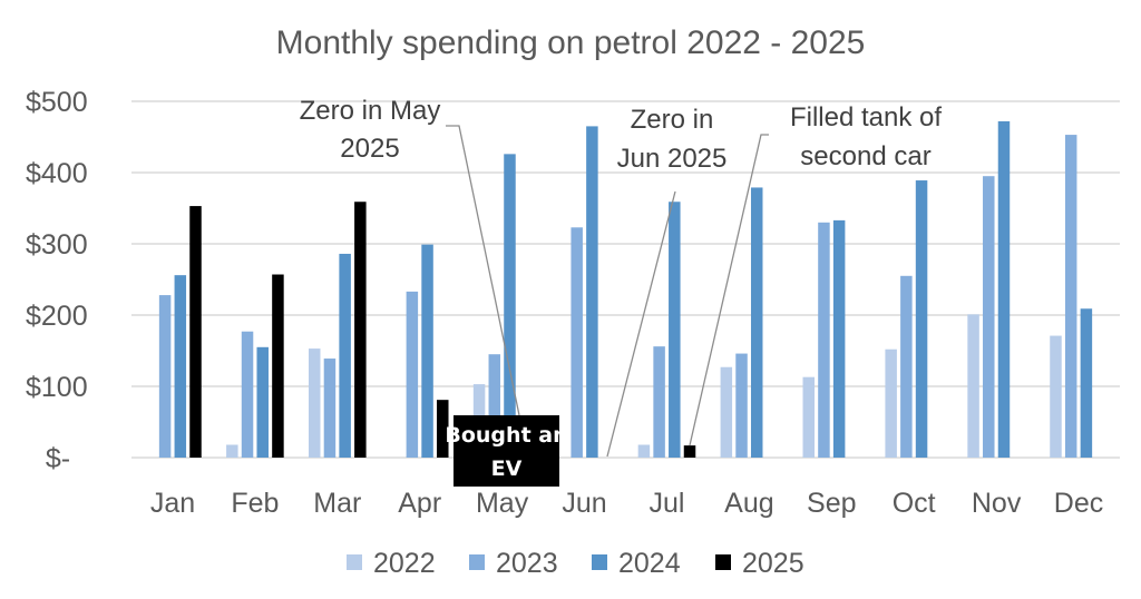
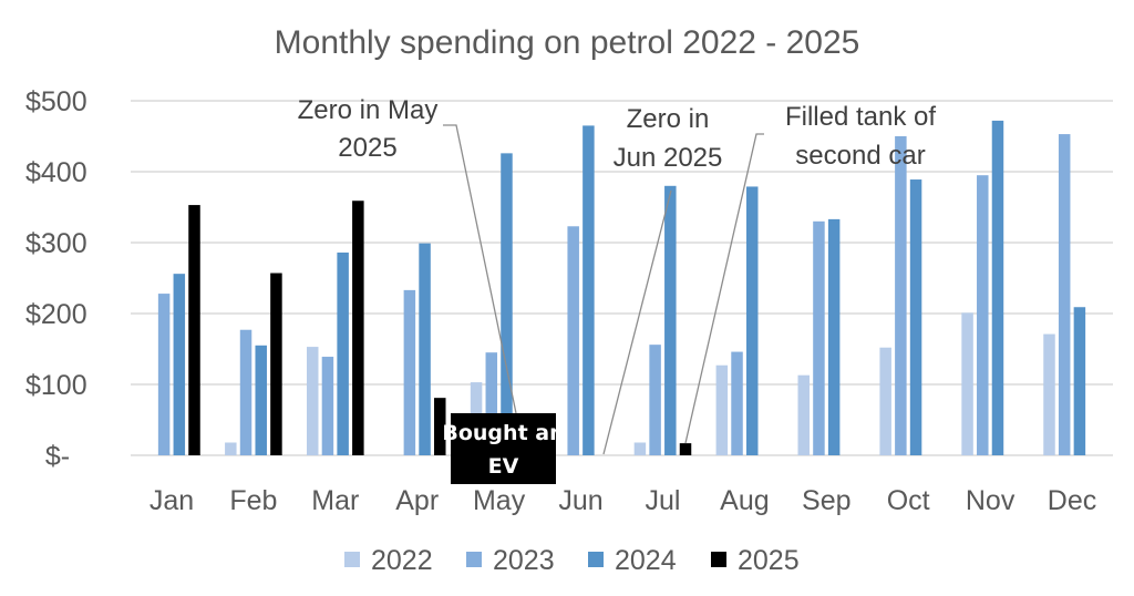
2024/Jul: $360 -> $380
2023/Oct: $260 -> $450
